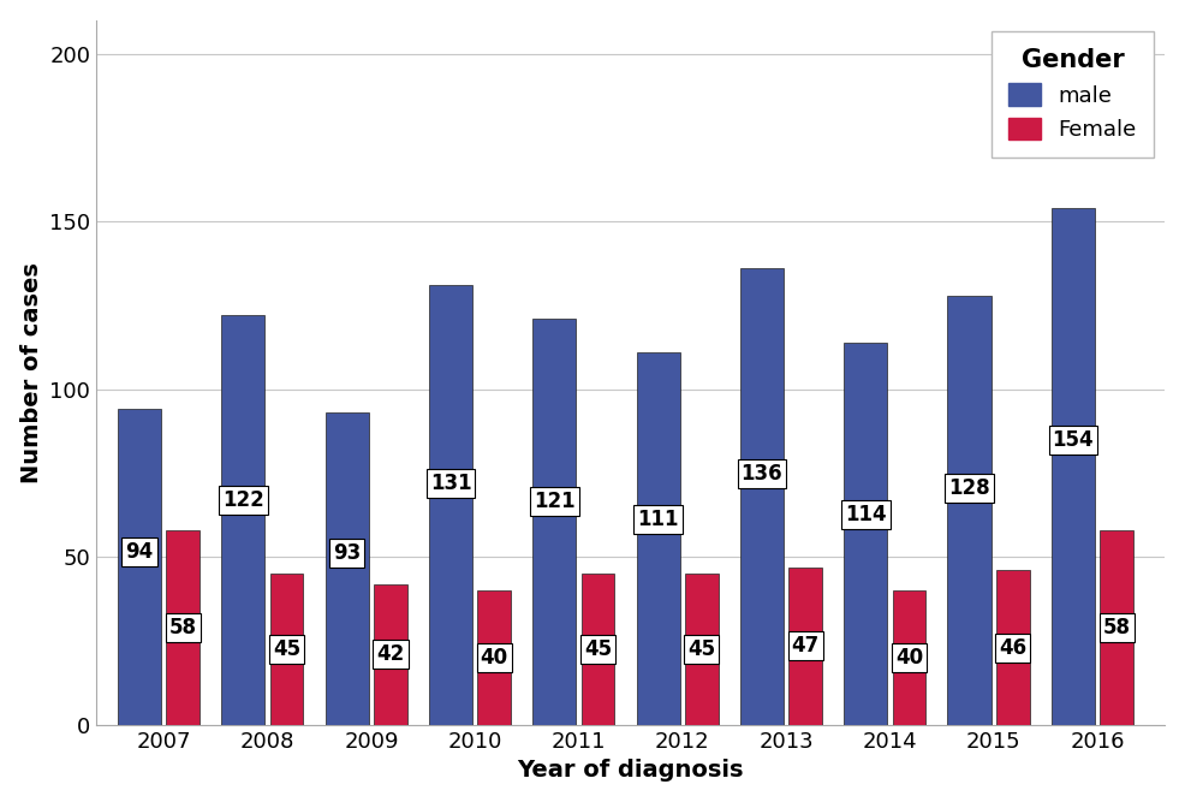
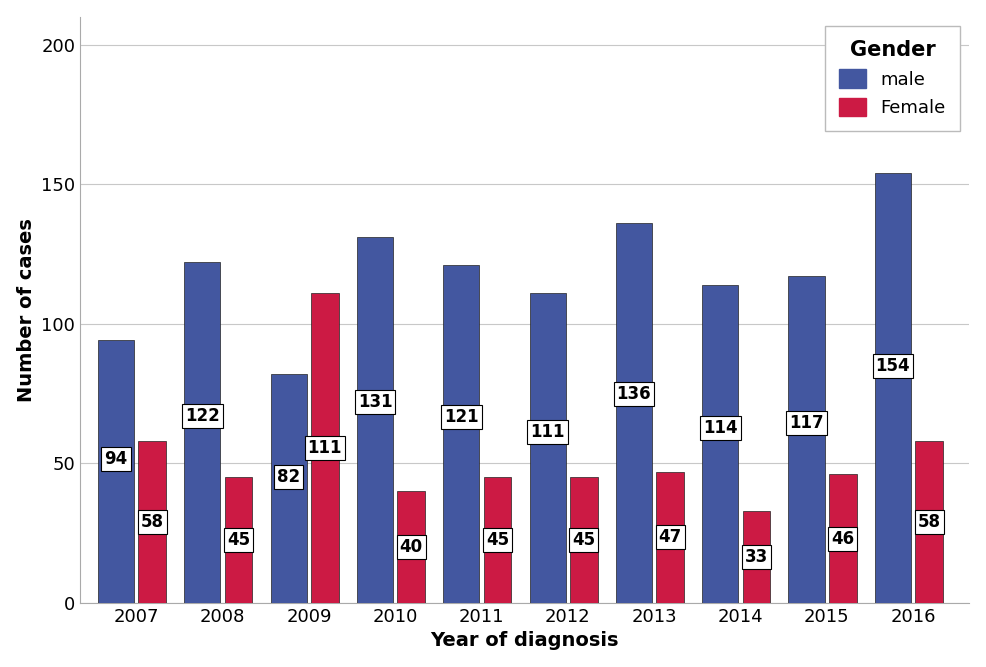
male/2009: 93 -> 82
Female/2009: 42 -> 111
Female/2014: 40 -> 33
male/2015: 128 -> 117
